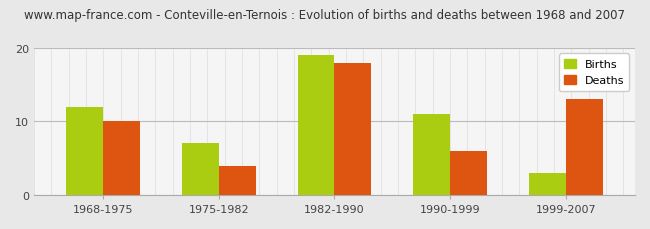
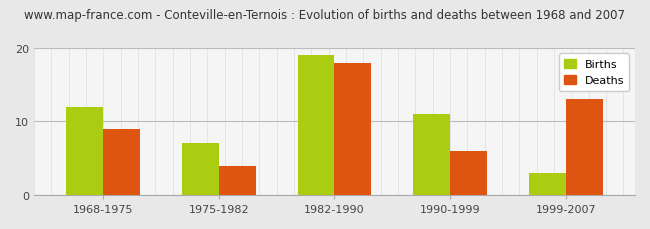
Deaths/1968-1975: 10 -> 9
